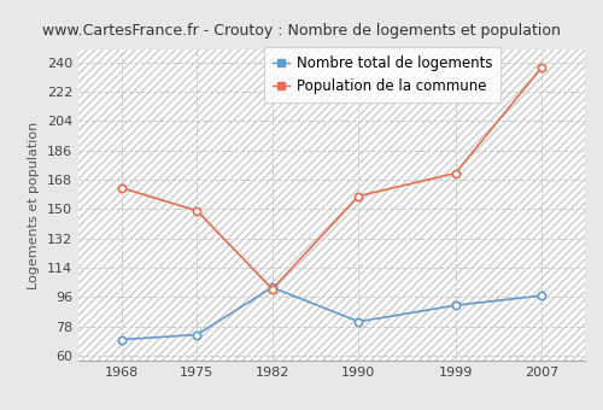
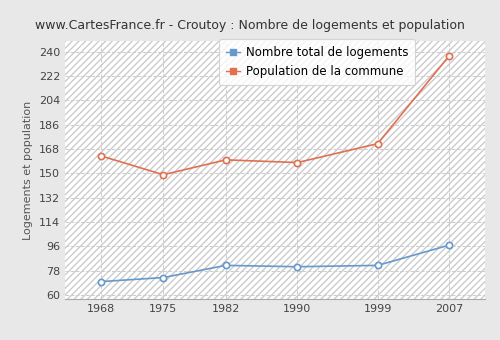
Nombre total de logements/1982: 102 -> 82
Population de la commune/1982: 101 -> 160
Nombre total de logements/1999: 91 -> 82
